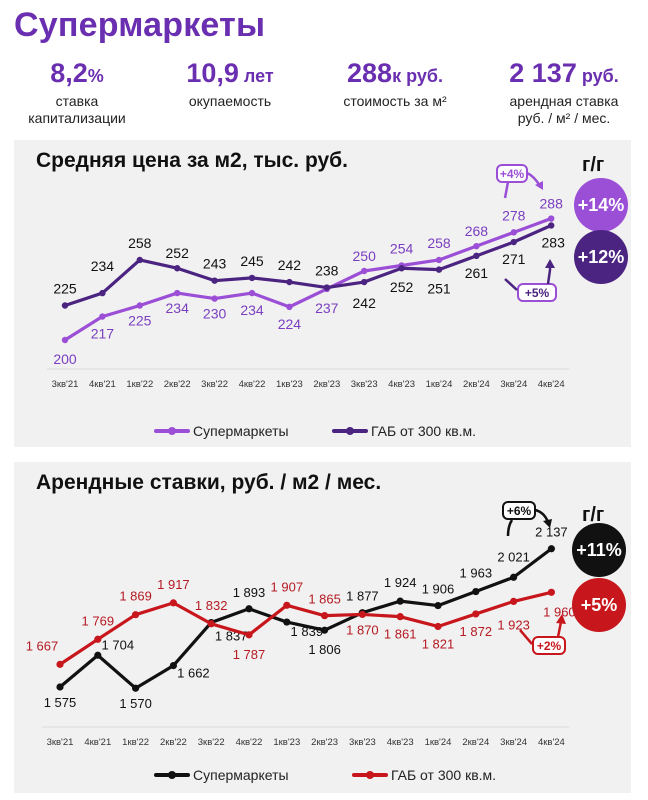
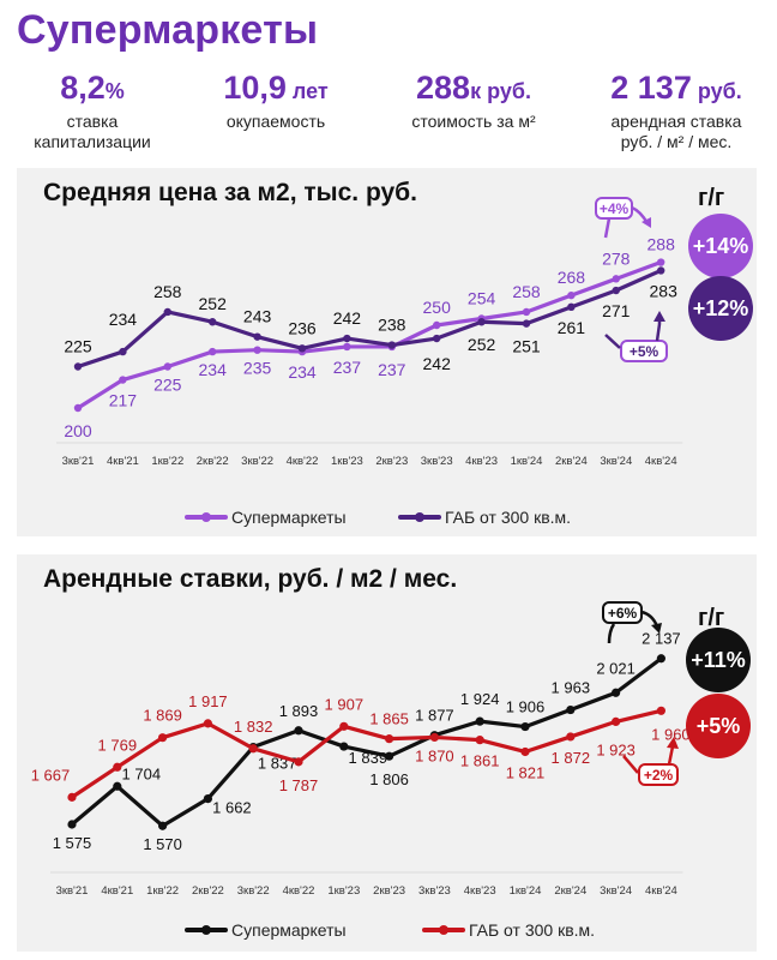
Средняя цена за м2, тыс. руб./Супермаркеты/3кв'22: 230 -> 235
Средняя цена за м2, тыс. руб./ГАБ от 300 кв.м./4кв'22: 245 -> 236
Средняя цена за м2, тыс. руб./Супермаркеты/1кв'23: 224 -> 237
